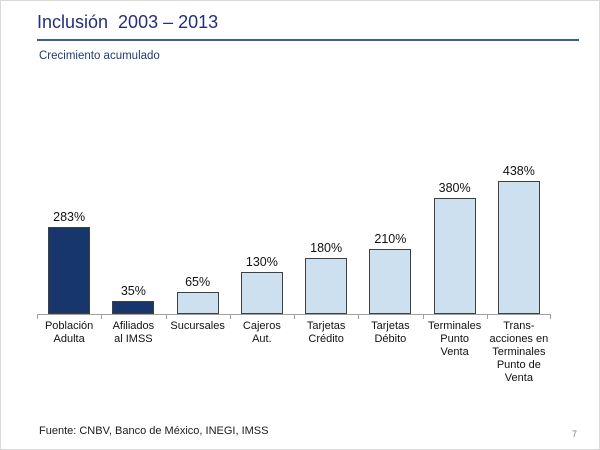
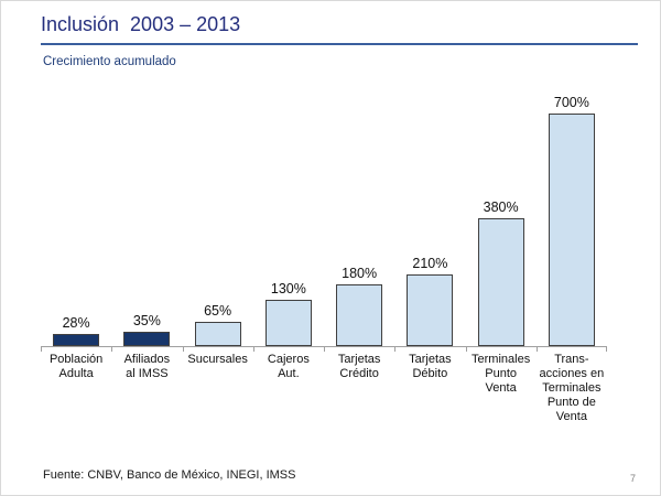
Población Adulta: 283% -> 28%
Trans-acciones en Terminales Punto de Venta: 438% -> 700%
